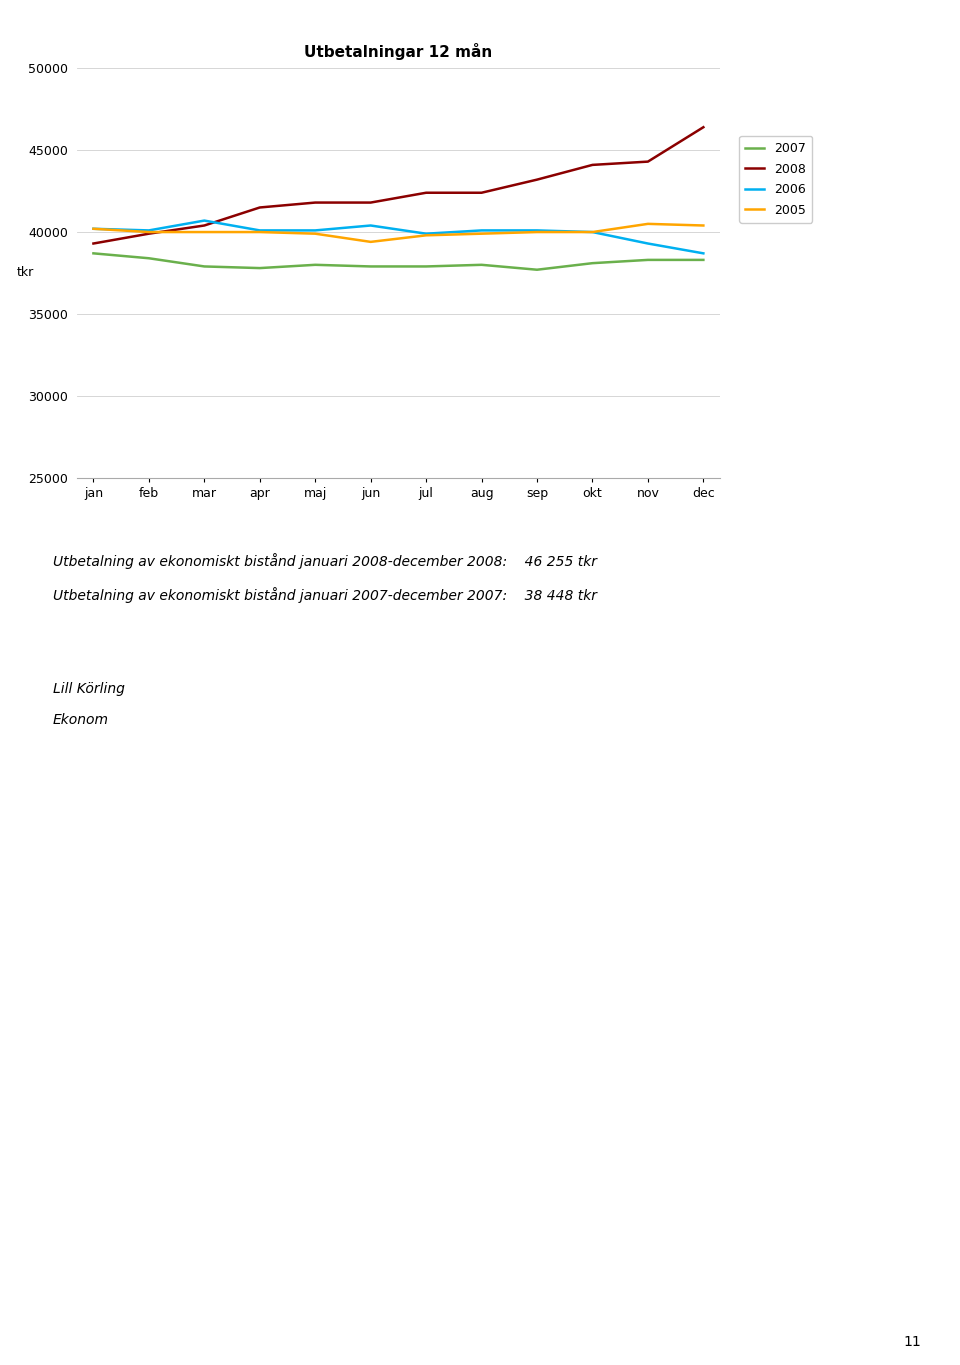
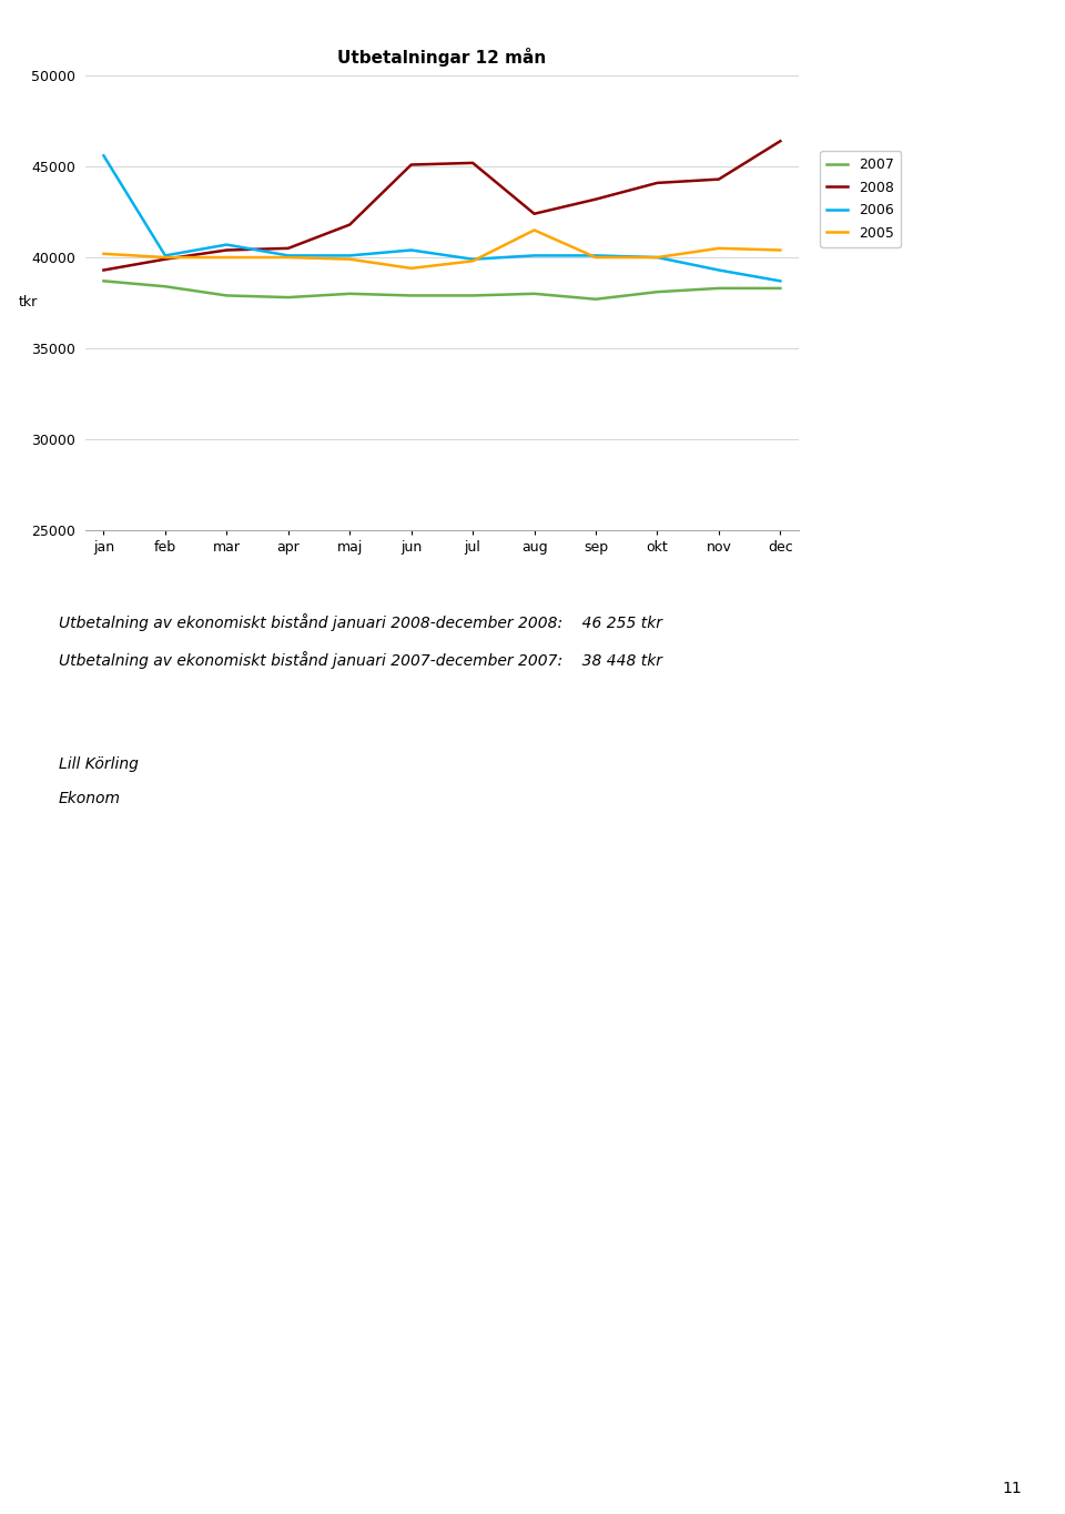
2006/jan: 40200 -> 45600
2008/apr: 41500 -> 40500
2008/jun: 41800 -> 45100
2008/jul: 42400 -> 45200
2005/aug: 39900 -> 41500
